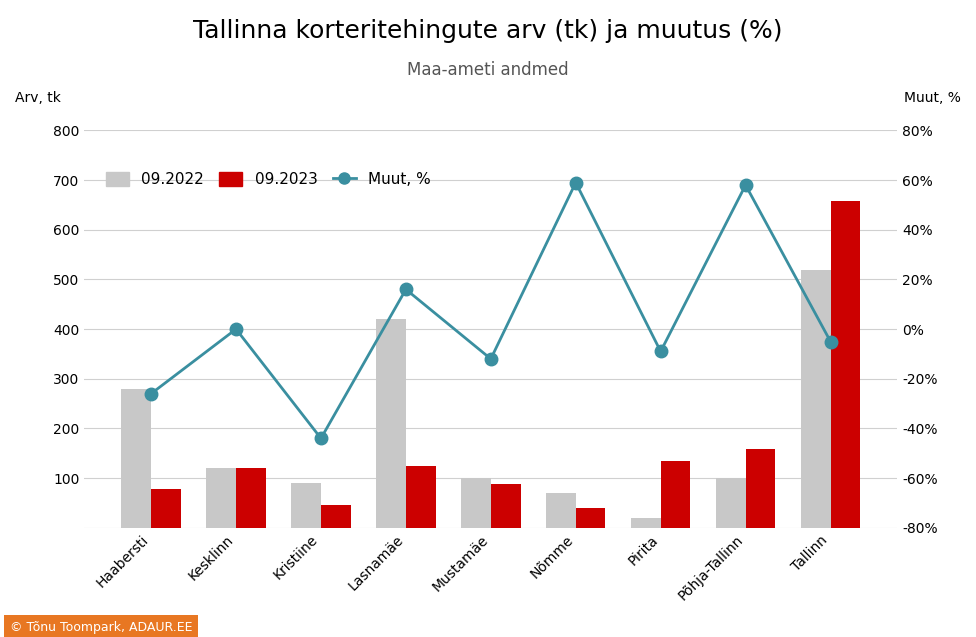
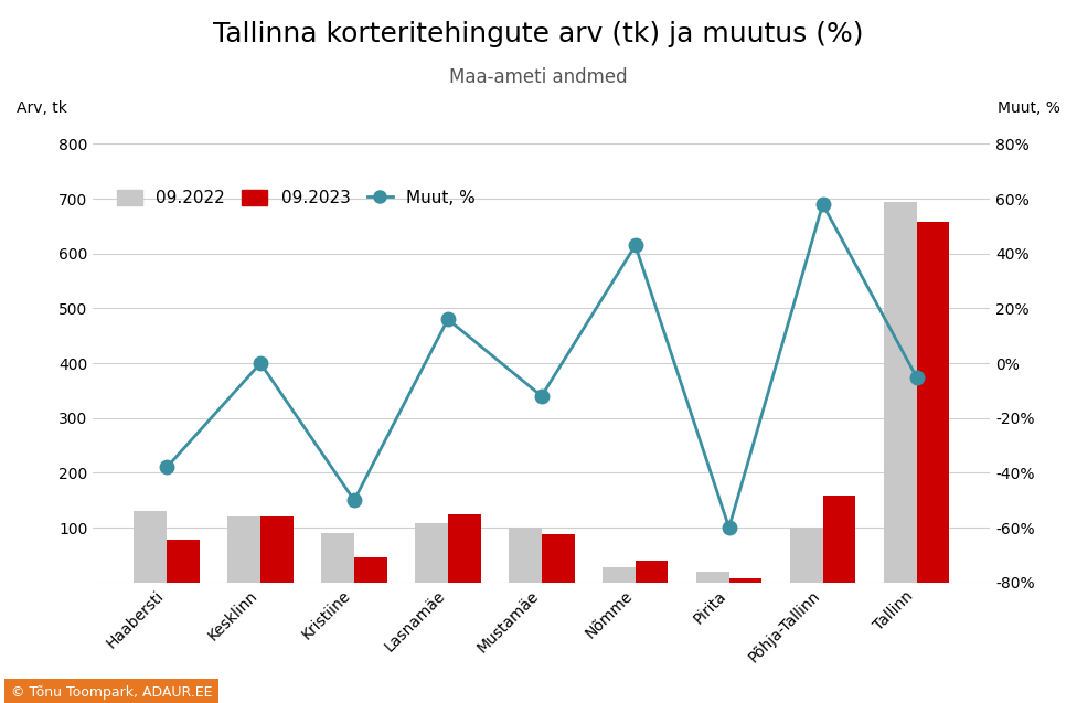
09.2022/Haabersti: 280 -> 130
Muut, %/Haabersti: -26% -> -38%
Muut, %/Kristiine: -44% -> -50%
09.2022/Lasnamäe: 420 -> 108
09.2022/Nõmme: 70 -> 28
Muut, %/Nõmme: 59% -> 43%
Muut, %/Pirita: -9% -> -60%
09.2023/Pirita: 135 -> 8
09.2022/Tallinn: 520 -> 695
